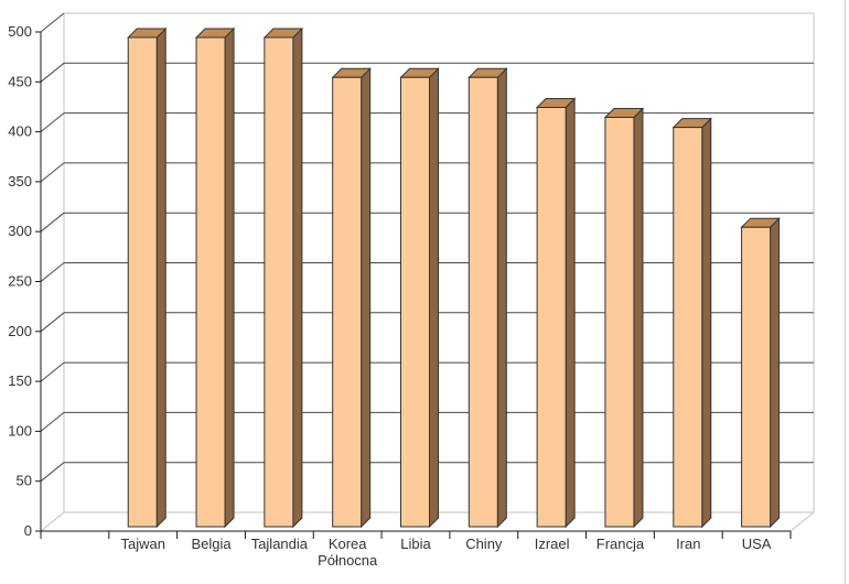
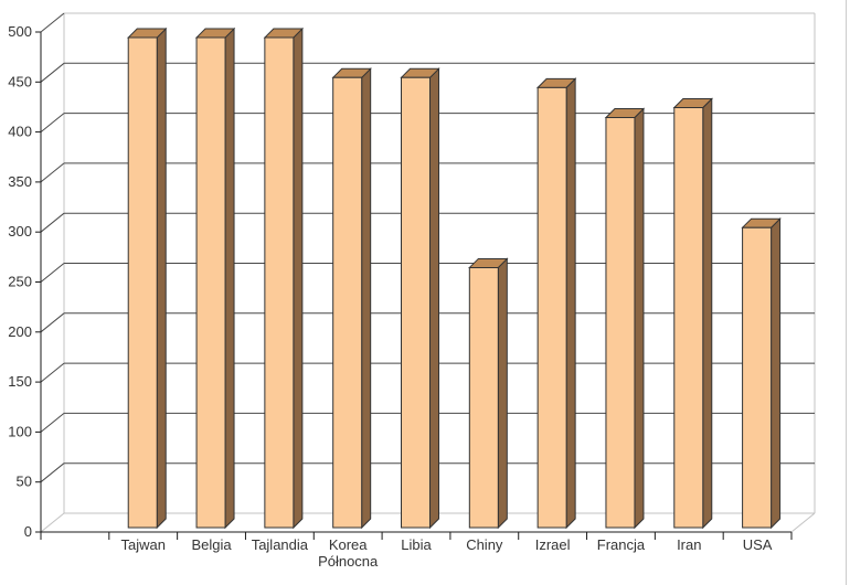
Chiny: 450 -> 260
Izrael: 420 -> 440
Iran: 400 -> 420
